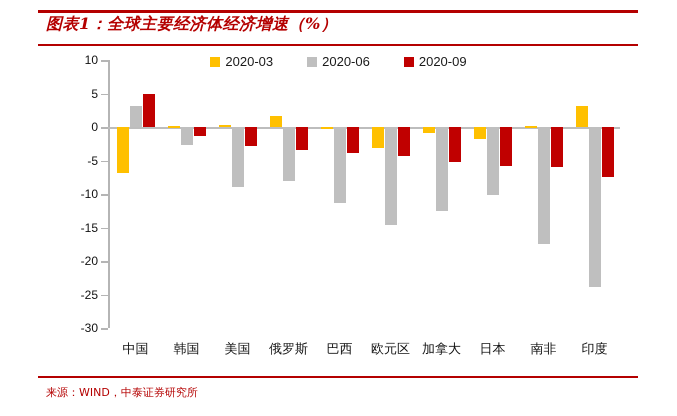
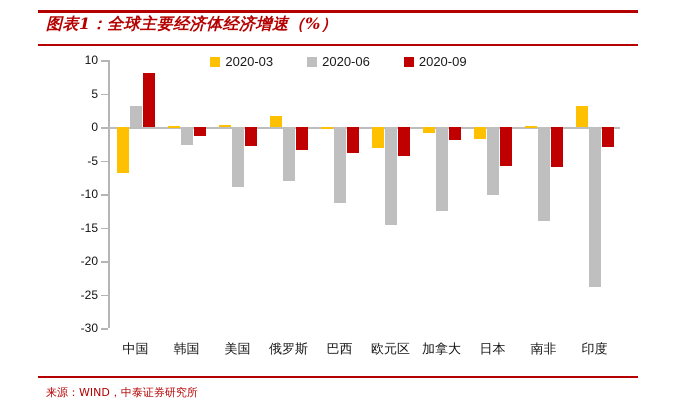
2020-09/中国: 5 -> 8
2020-09/加拿大: -5 -> -2
2020-06/南非: -18 -> -14
2020-09/印度: -8 -> -3
